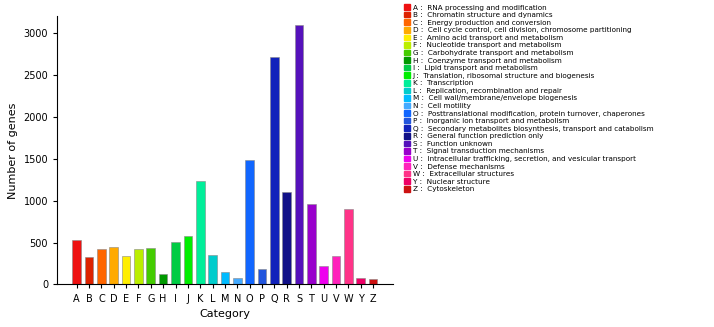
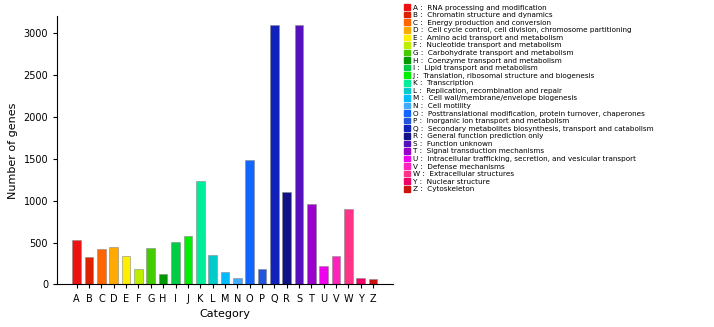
F: 420 -> 190
Q: 2720 -> 3100
